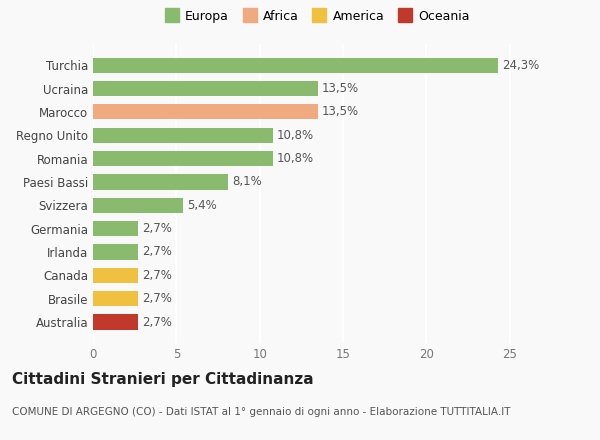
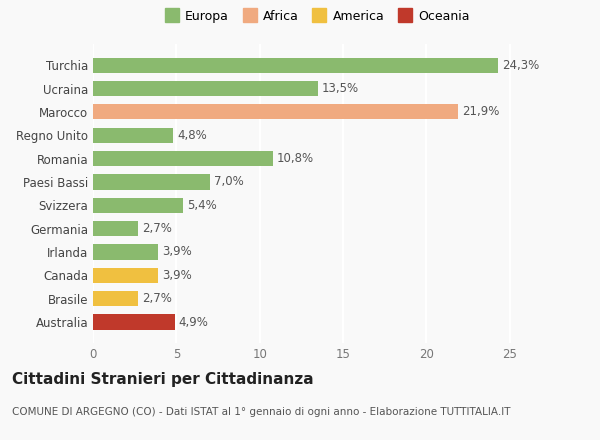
Marocco: 13,5% -> 21,9%
Regno Unito: 10,8% -> 4,8%
Paesi Bassi: 8,1% -> 7,0%
Irlanda: 2,7% -> 3,9%
Canada: 2,7% -> 3,9%
Australia: 2,7% -> 4,9%
